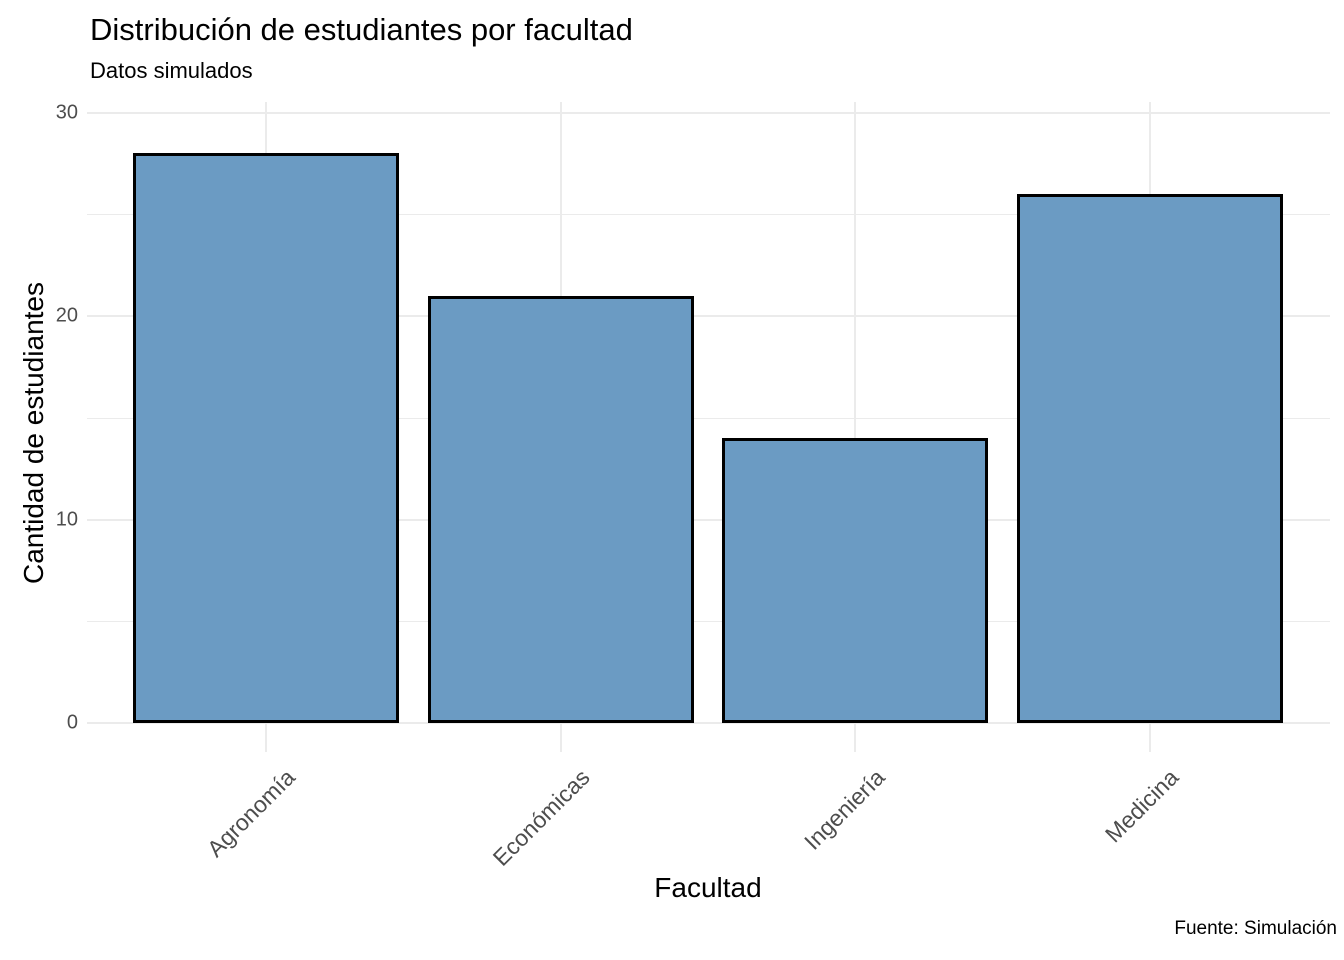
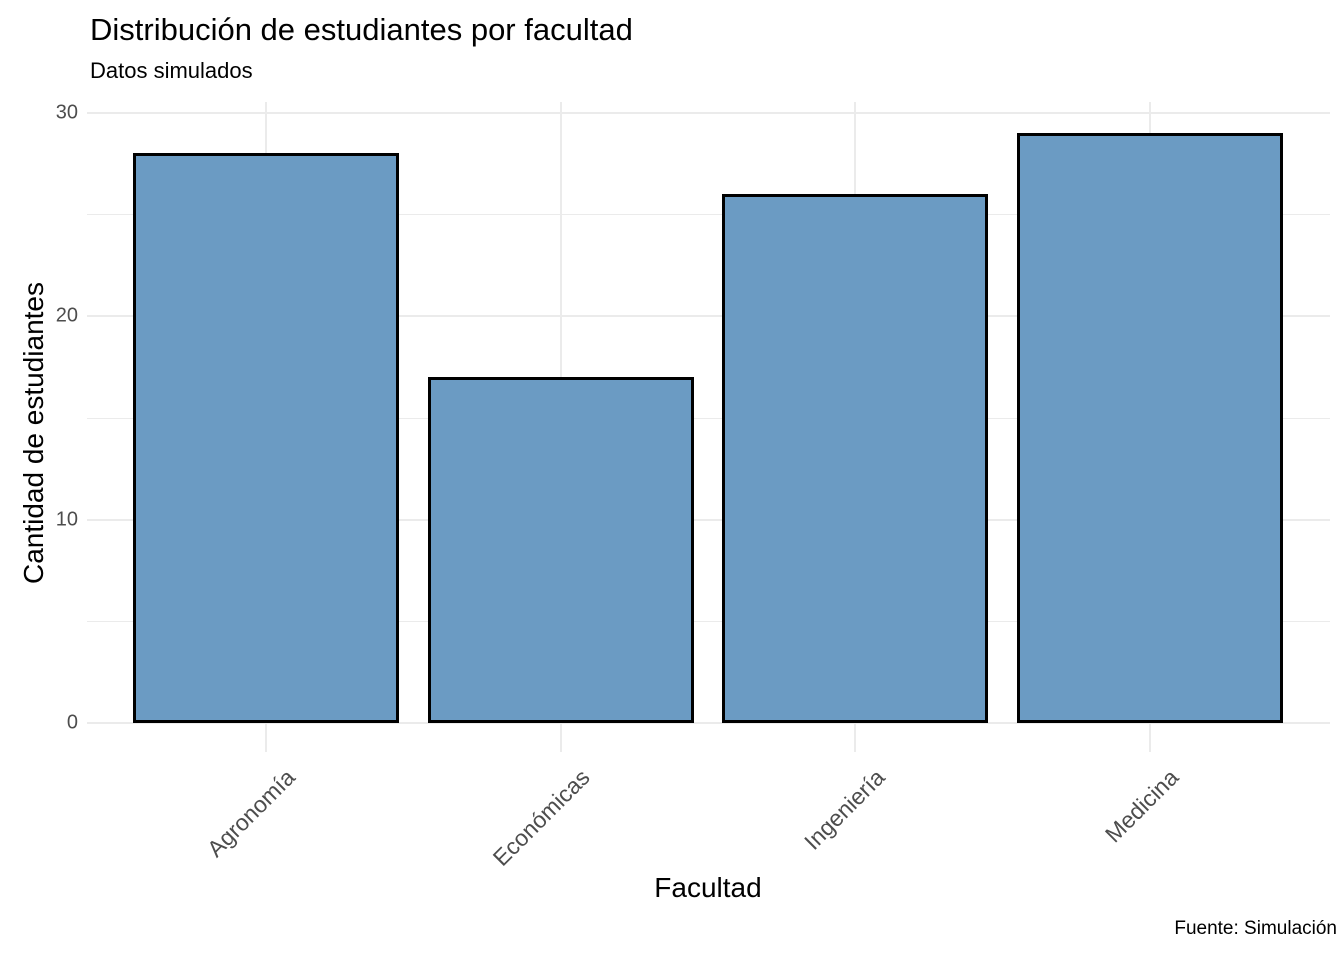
Económicas: 21 -> 17
Ingeniería: 14 -> 26
Medicina: 26 -> 29
